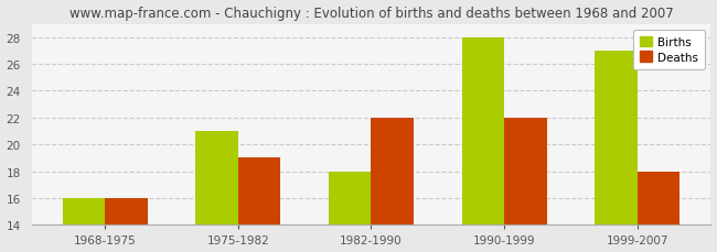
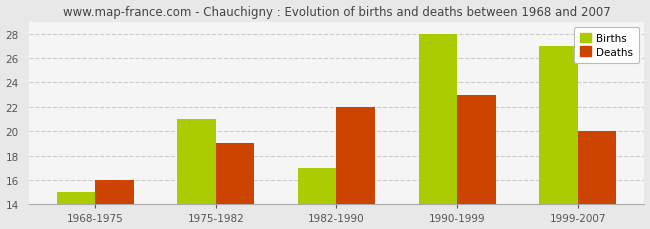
Births/1968-1975: 16 -> 15
Births/1982-1990: 18 -> 17
Deaths/1990-1999: 22 -> 23
Deaths/1999-2007: 18 -> 20
